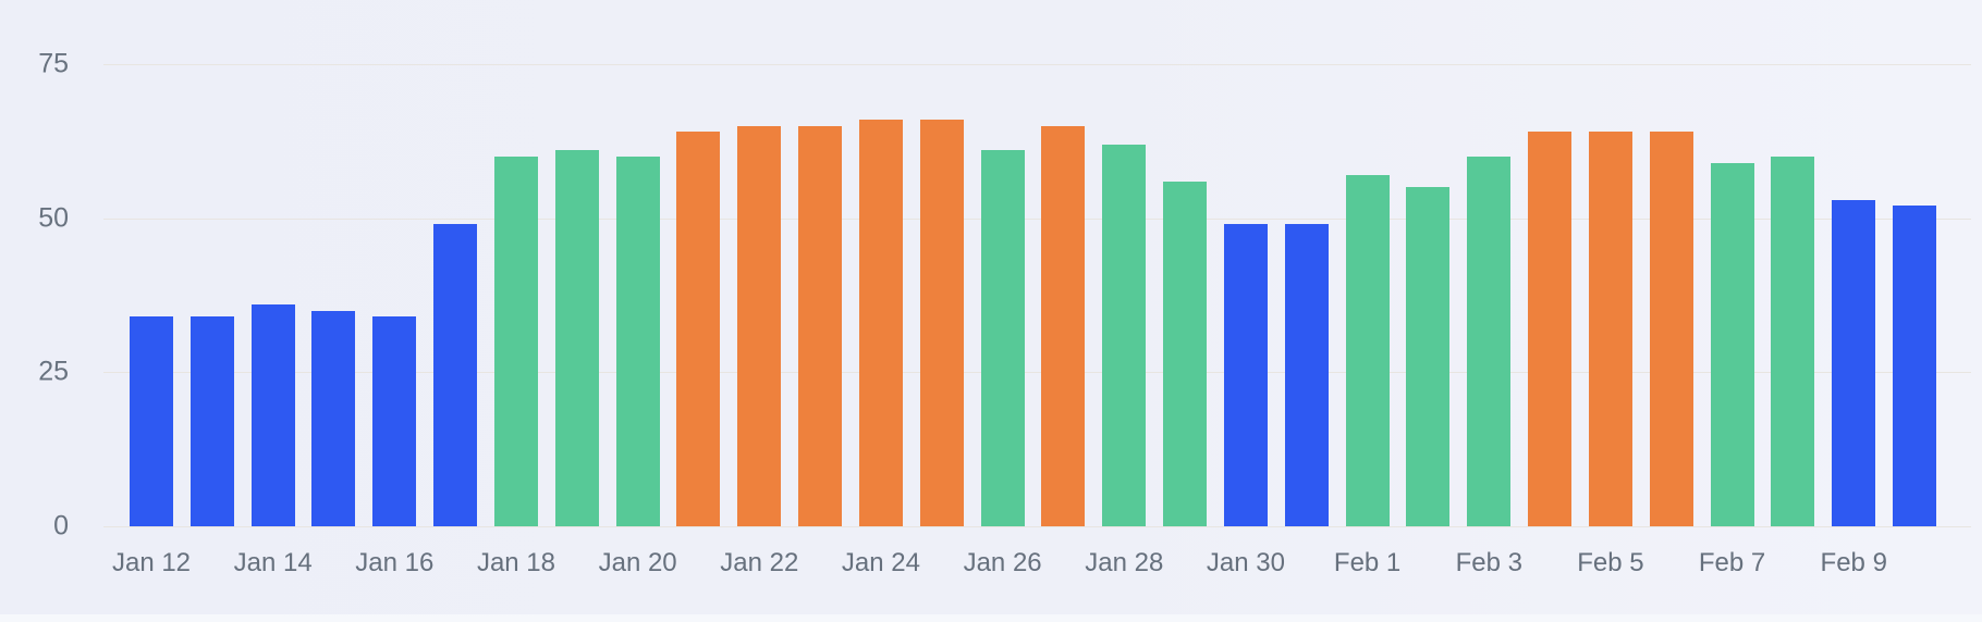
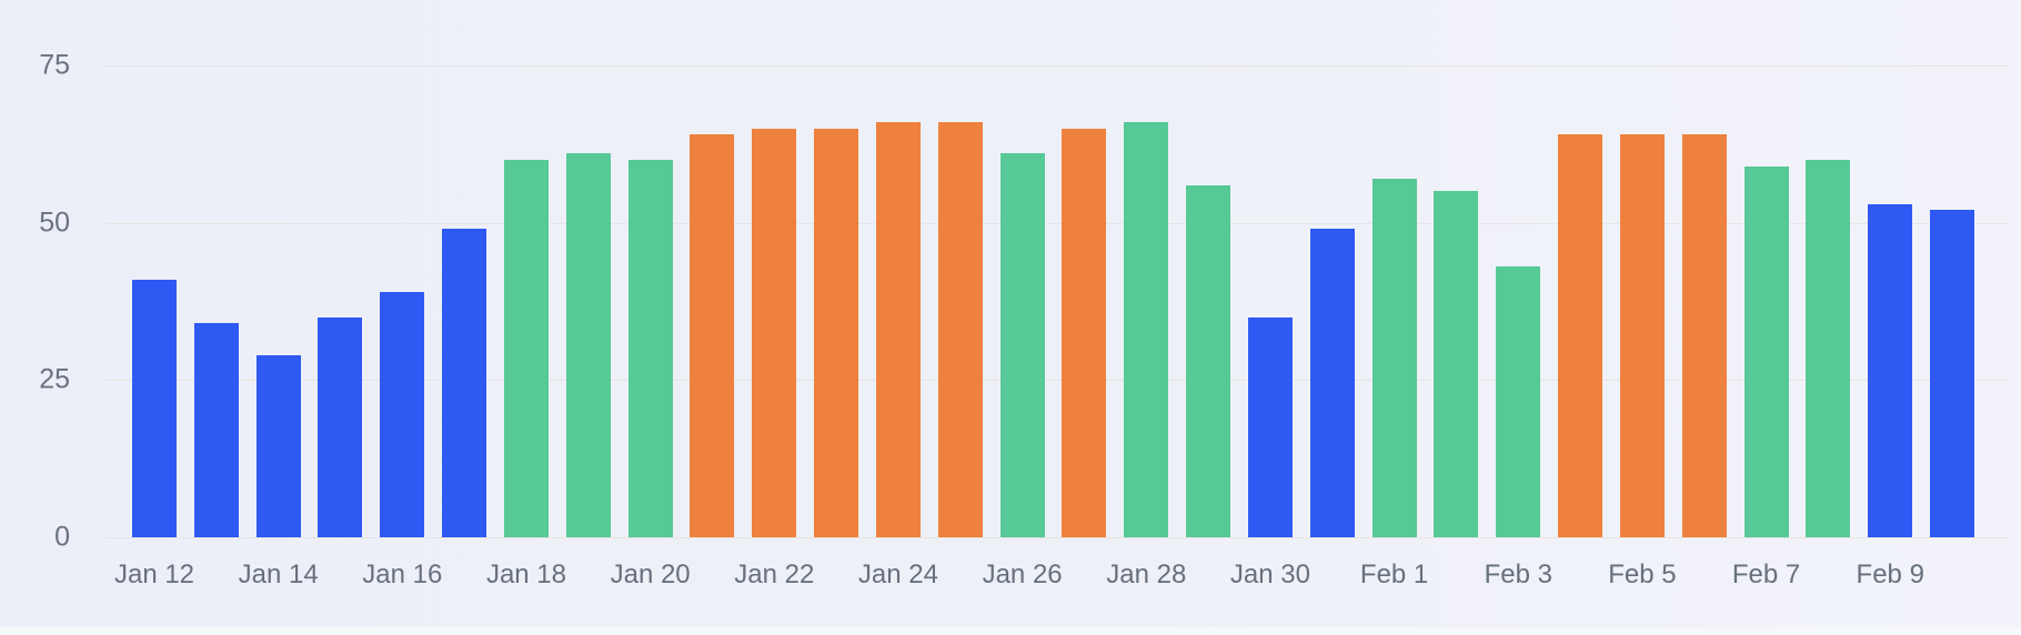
Jan 12: 34 -> 41
Jan 14: 36 -> 29
Jan 16: 34 -> 39
Jan 28: 62 -> 66
Jan 30: 49 -> 35
Feb 3: 60 -> 43
